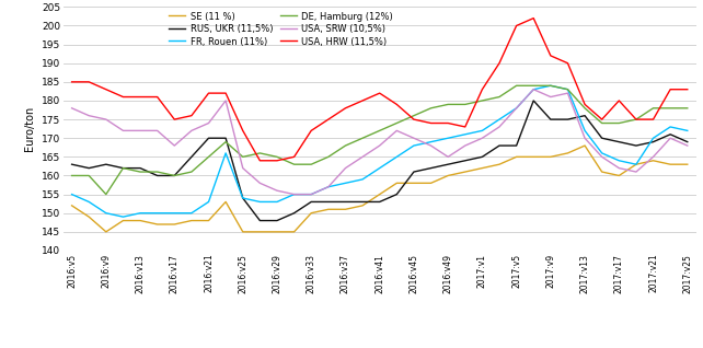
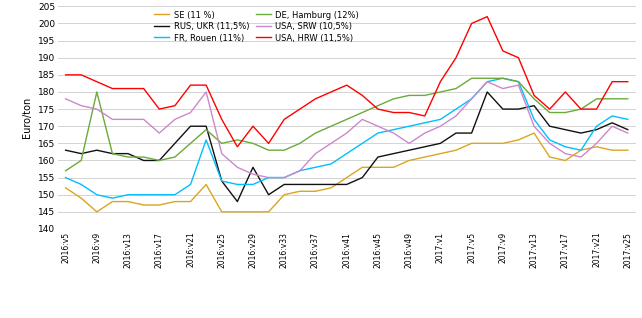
DE, Hamburg (12%)/2016:v5: 160 -> 157
DE, Hamburg (12%)/2016:v9: 155 -> 180
RUS, UKR (11,5%)/2016:v29: 148 -> 158
USA, HRW (11,5%)/2016:v29: 164 -> 170
